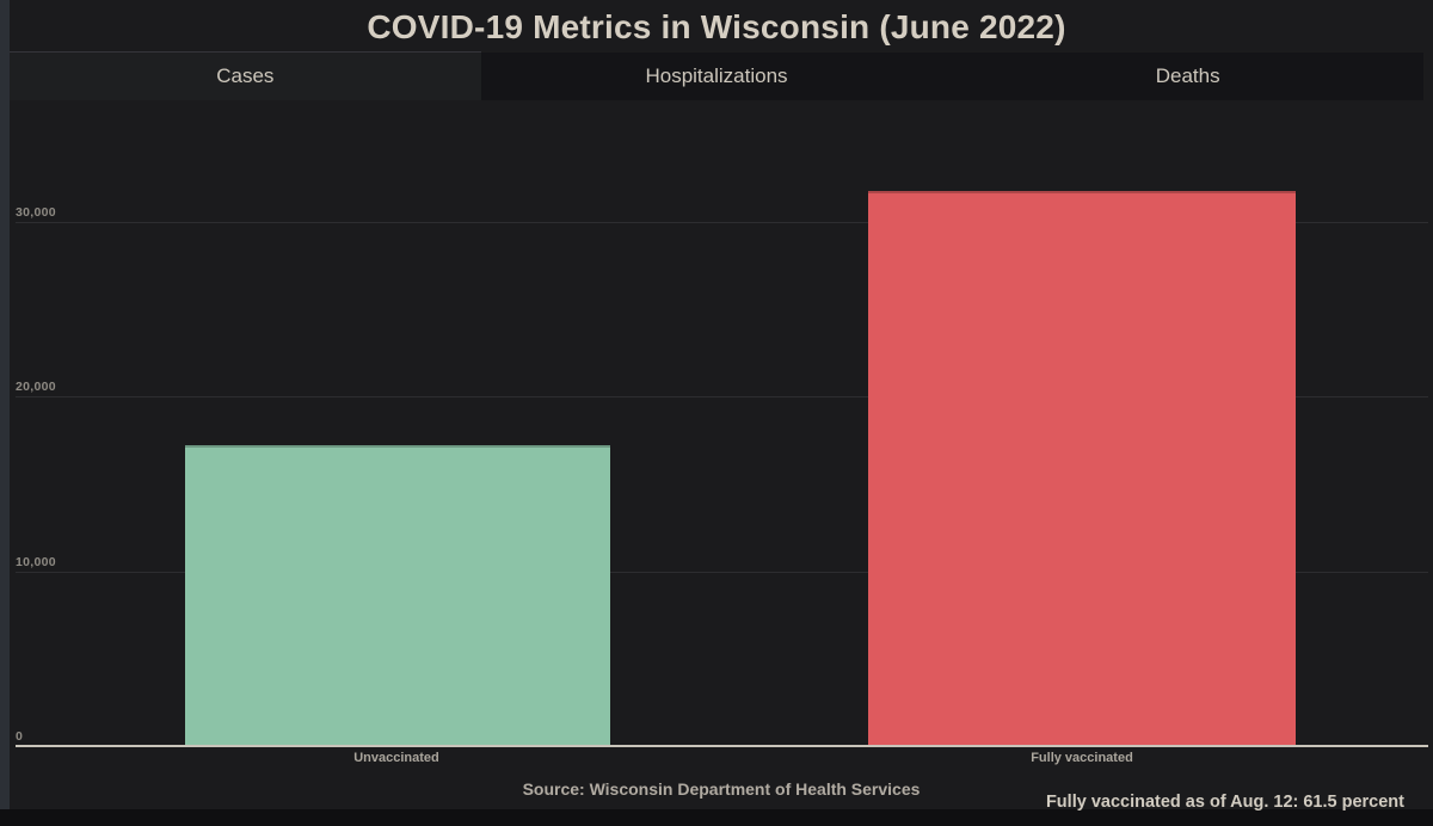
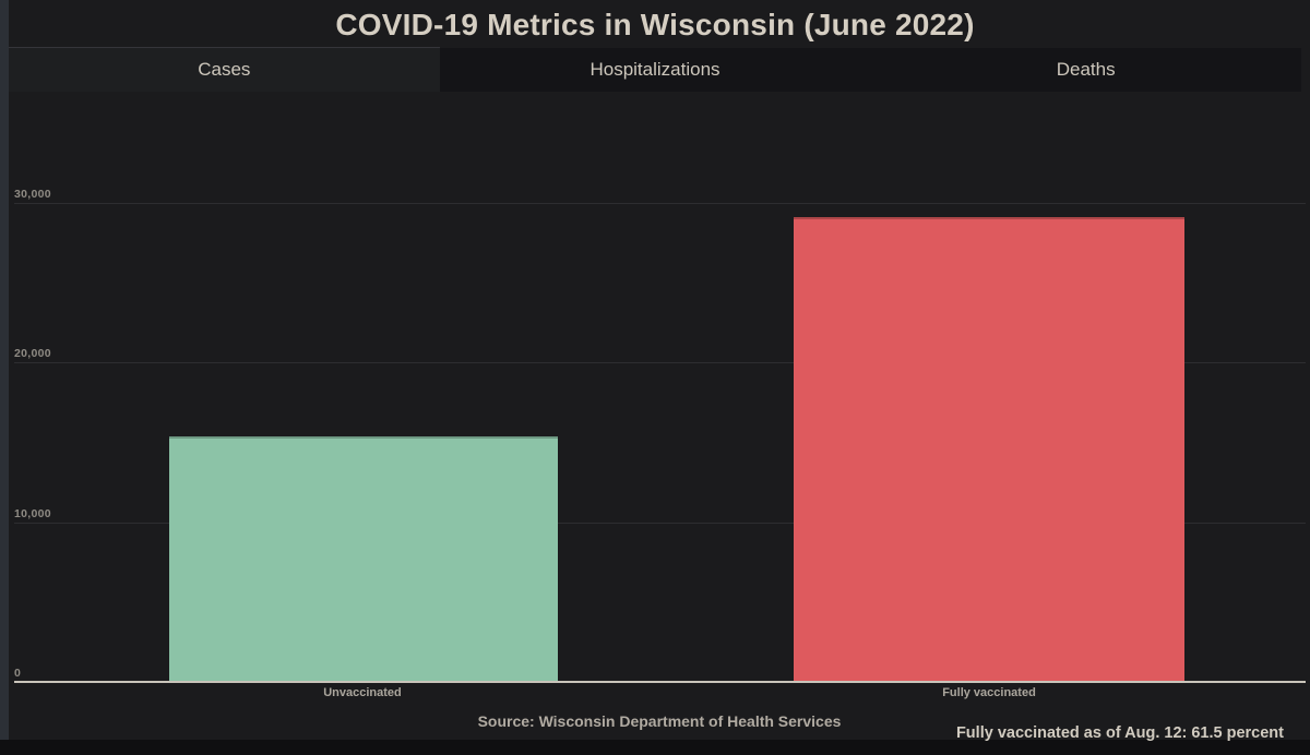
Unvaccinated: 17200 -> 15400
Fully vaccinated: 31800 -> 29100
